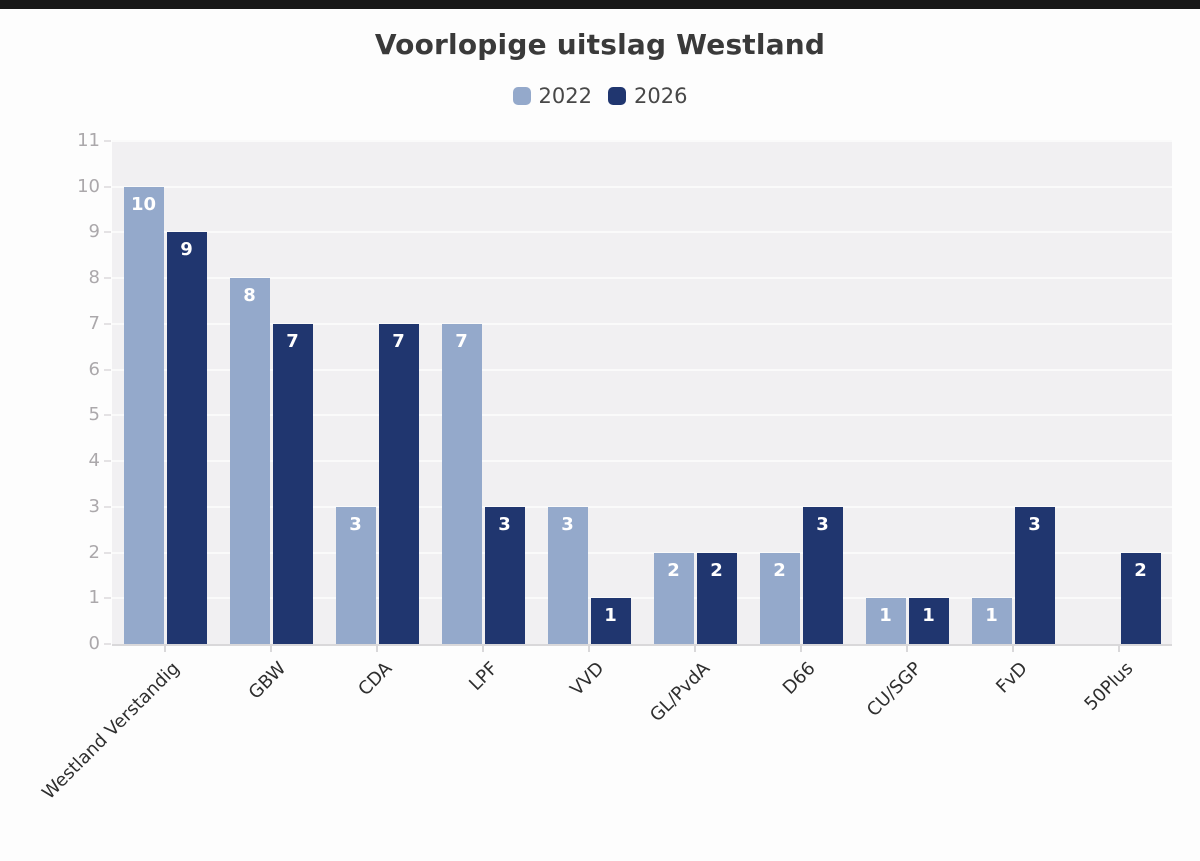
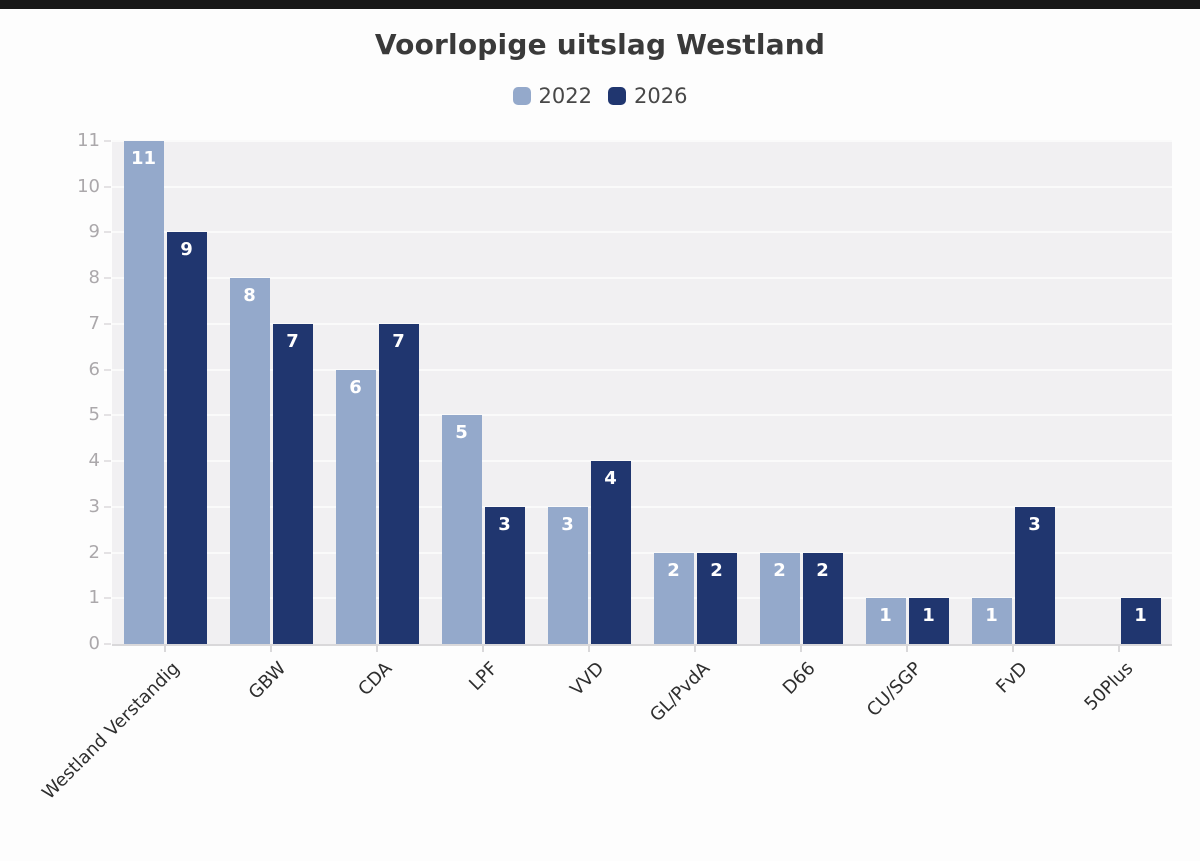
2022/Westland Verstandig: 10 -> 11
2022/CDA: 3 -> 6
2022/LPF: 7 -> 5
2026/VVD: 1 -> 4
2026/D66: 3 -> 2
2026/50Plus: 2 -> 1
